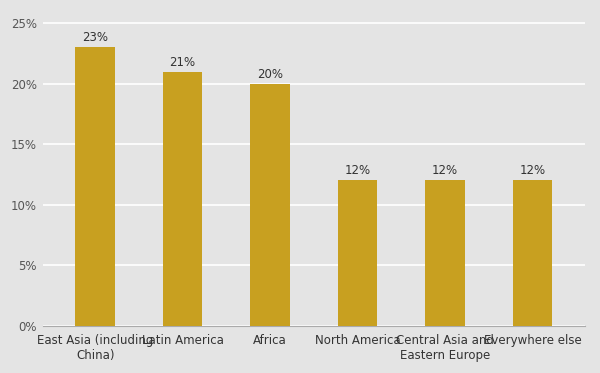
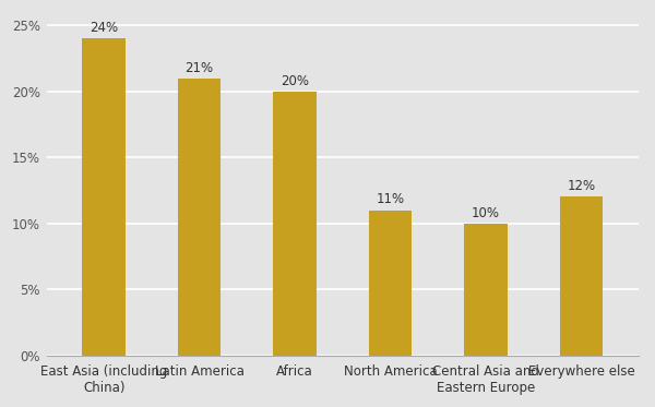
East Asia (including China): 23% -> 24%
North America: 12% -> 11%
Central Asia and Eastern Europe: 12% -> 10%
